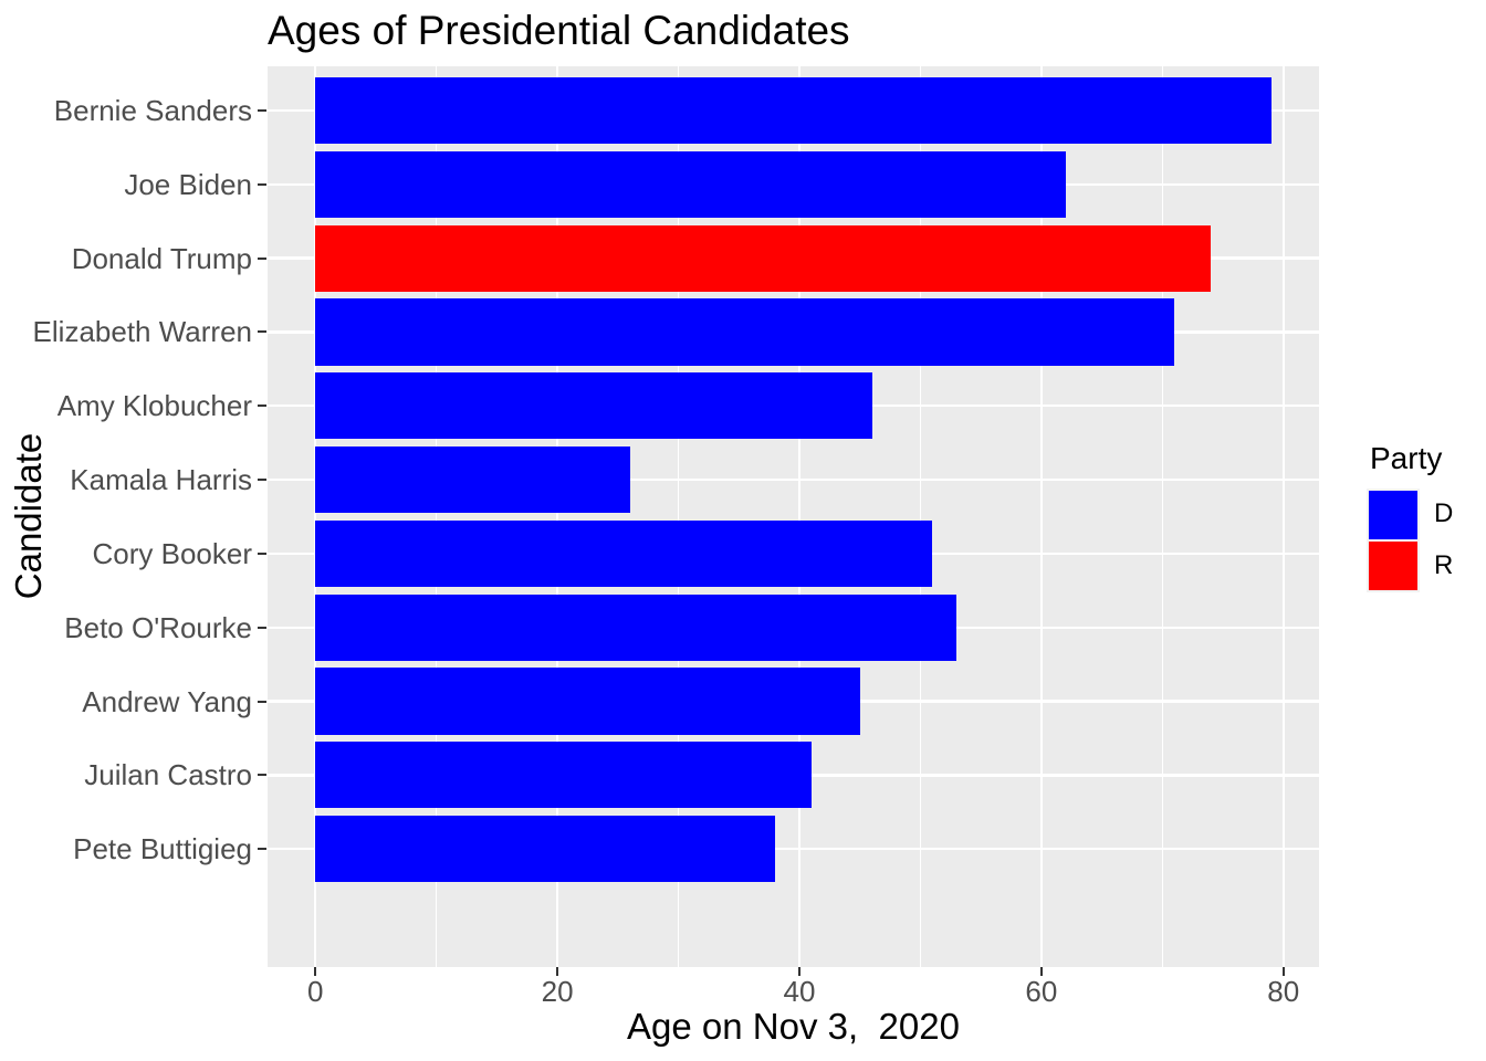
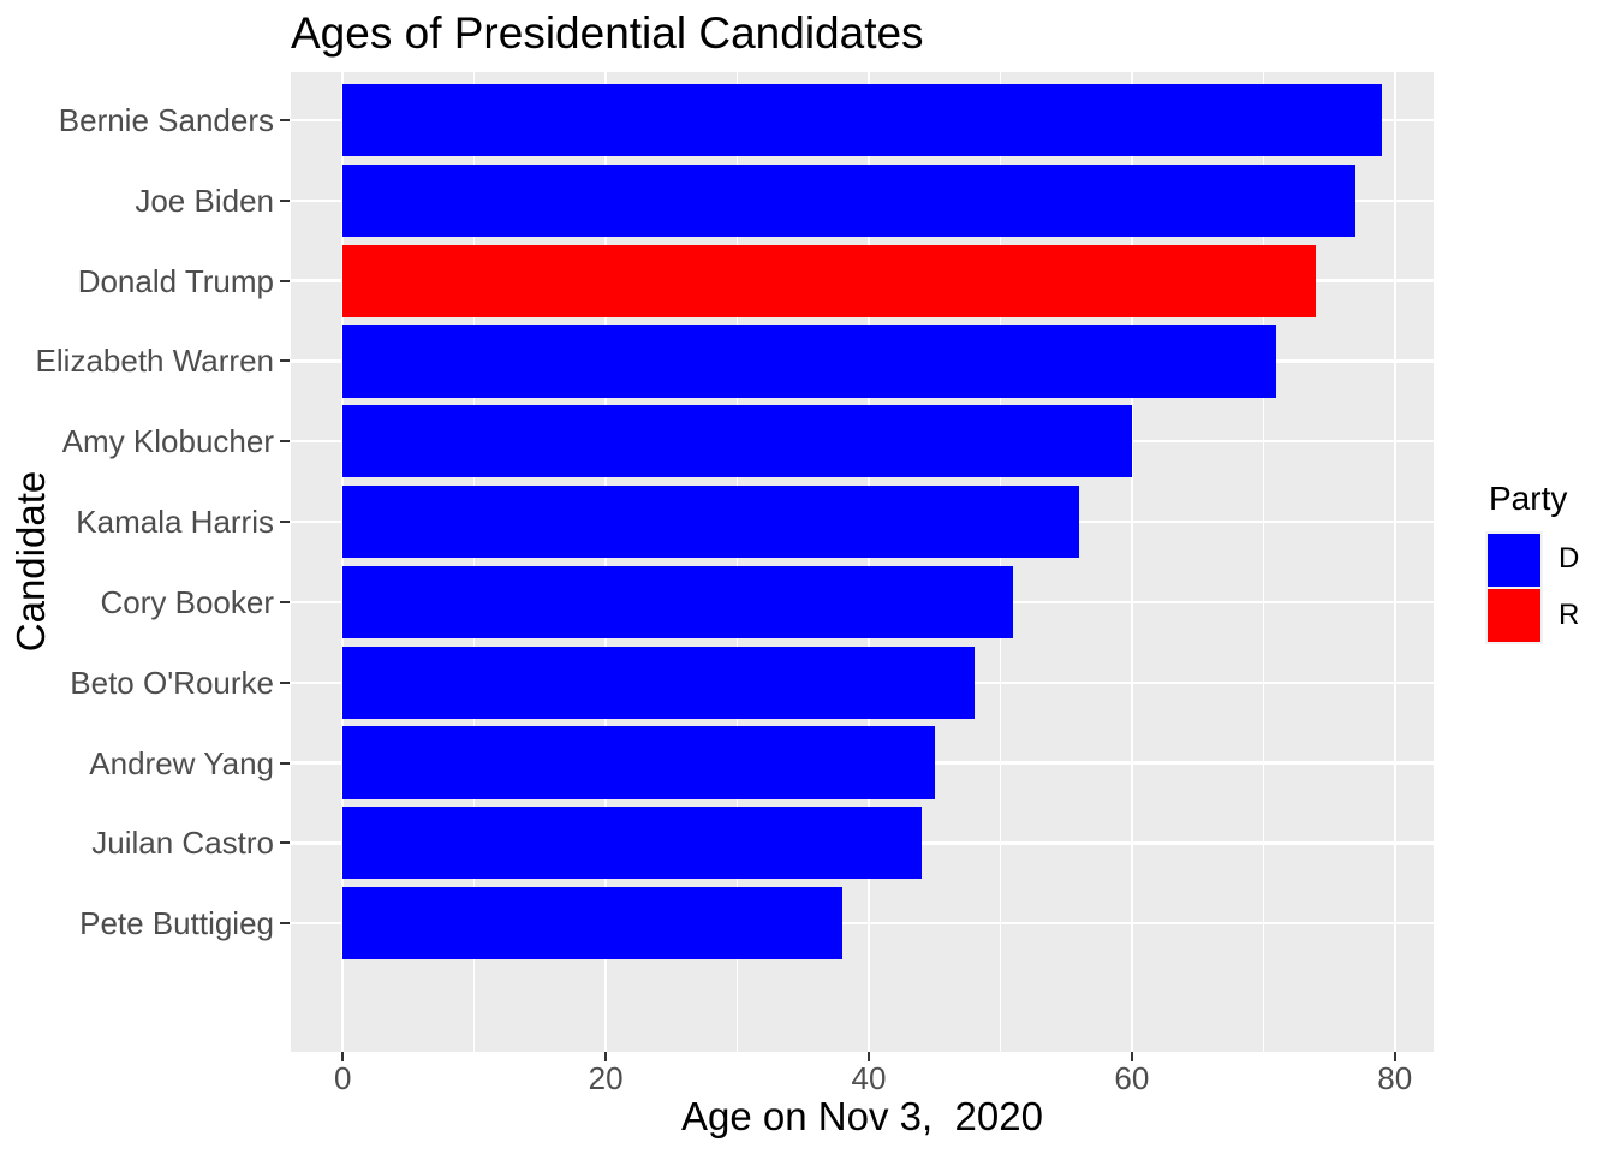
Joe Biden: 62 -> 77
Amy Klobucher: 46 -> 60
Kamala Harris: 26 -> 56
Beto O'Rourke: 53 -> 48
Juilan Castro: 41 -> 44
